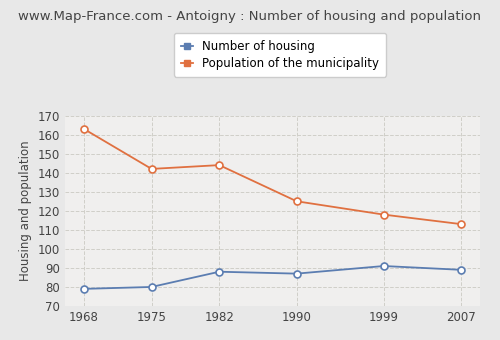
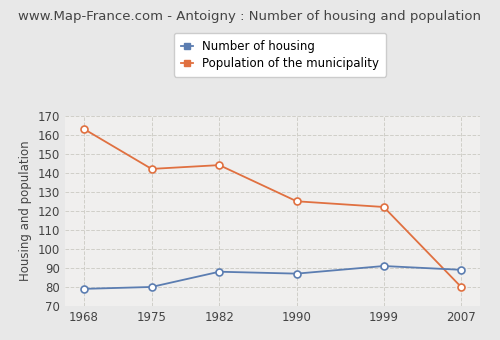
Population of the municipality/1999: 118 -> 122
Population of the municipality/2007: 113 -> 80
